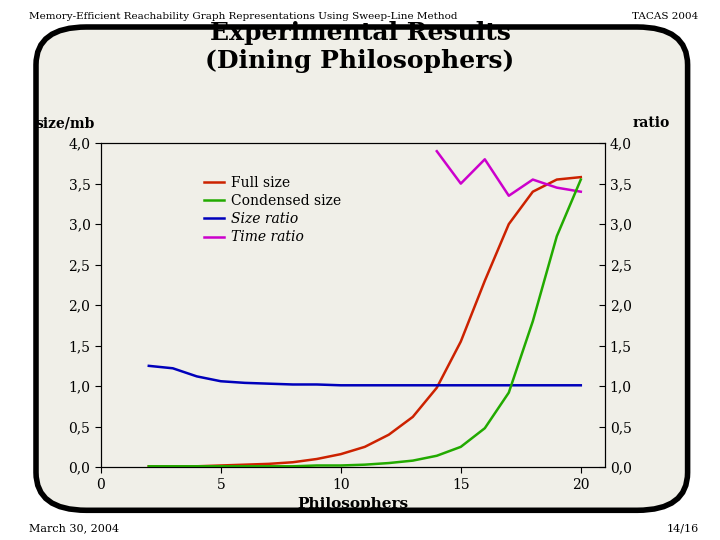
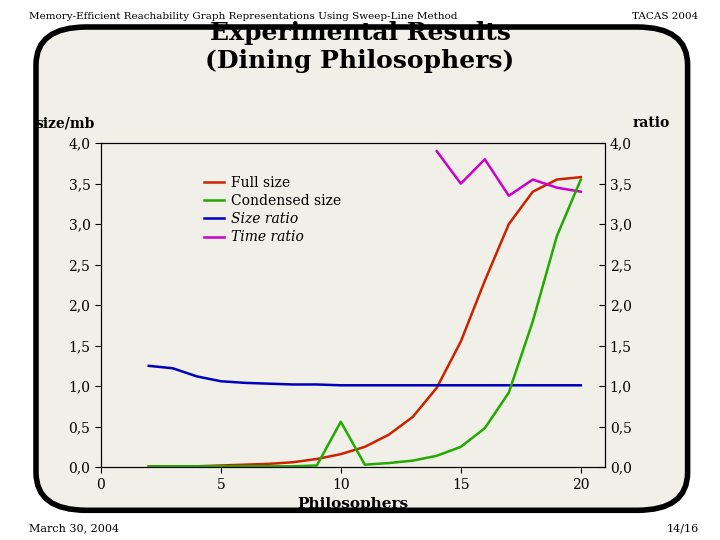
Condensed size/10: 0,02 -> 0,56
